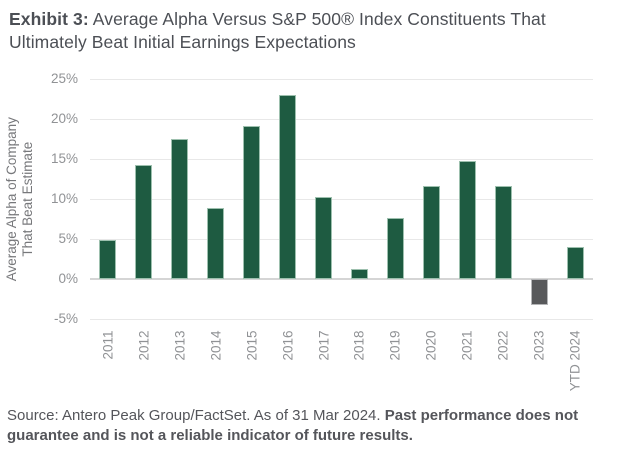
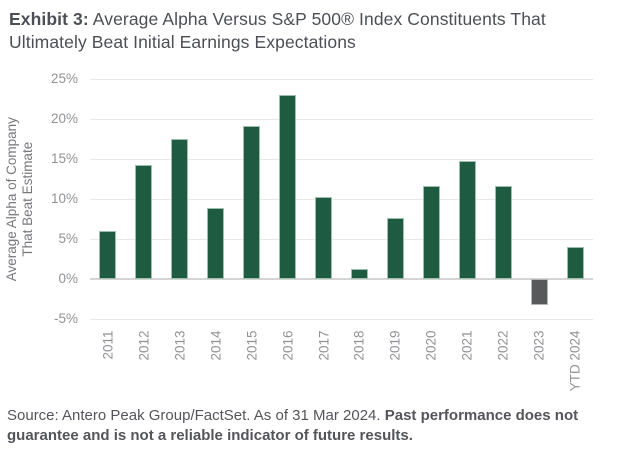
2011: 5% -> 6%
